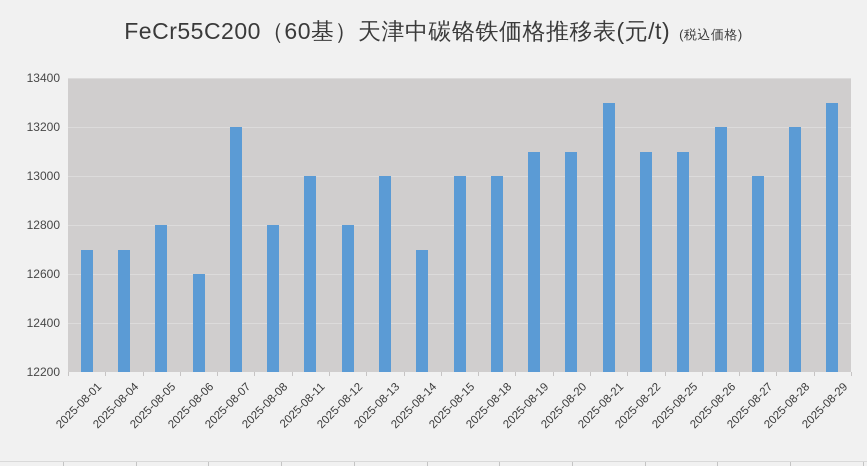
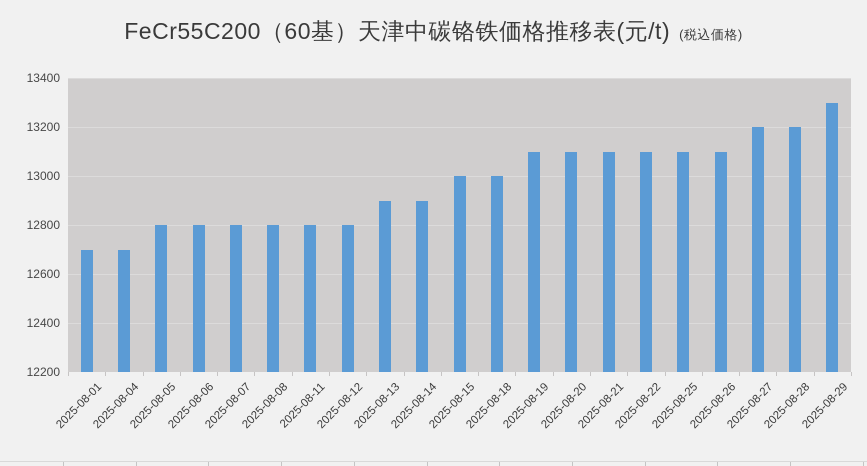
2025-08-06: 12600 -> 12800
2025-08-07: 13200 -> 12800
2025-08-11: 13000 -> 12800
2025-08-13: 13000 -> 12900
2025-08-14: 12700 -> 12900
2025-08-21: 13300 -> 13100
2025-08-26: 13200 -> 13100
2025-08-27: 13000 -> 13200
